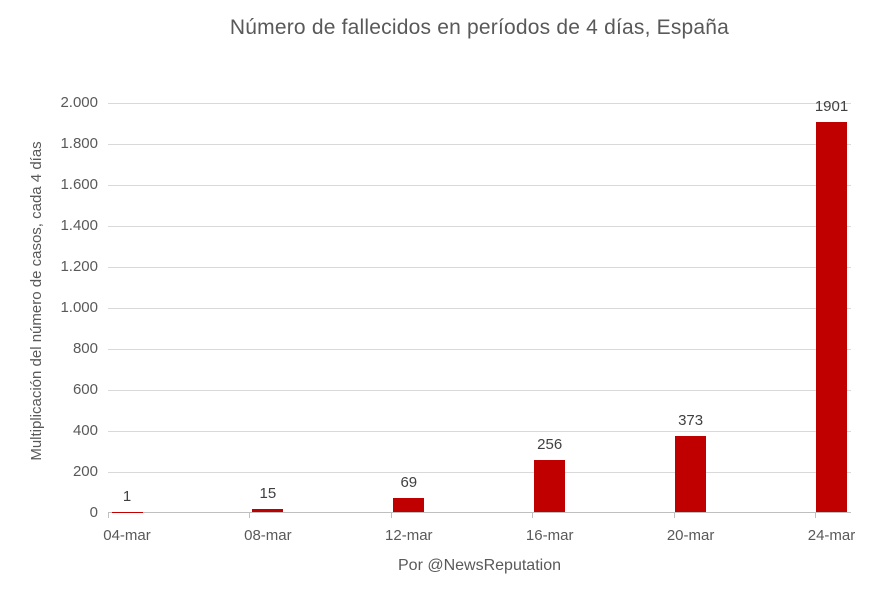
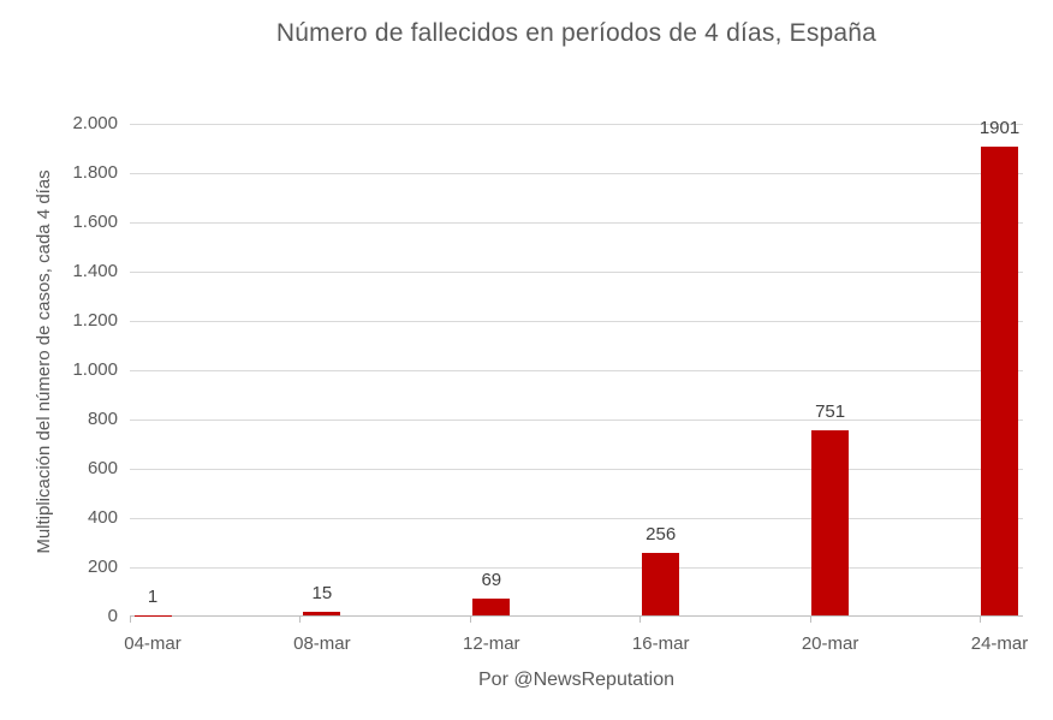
20-mar: 373 -> 751
